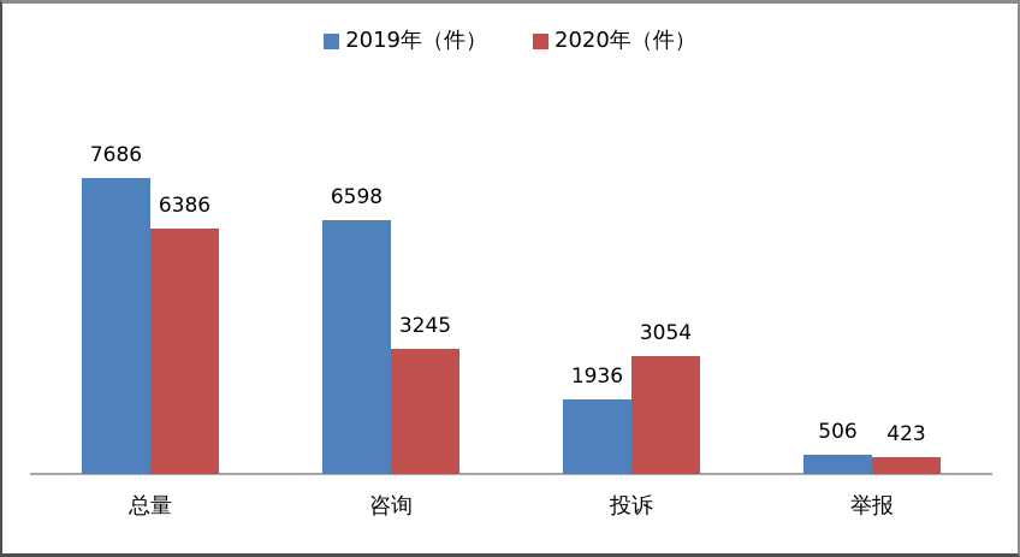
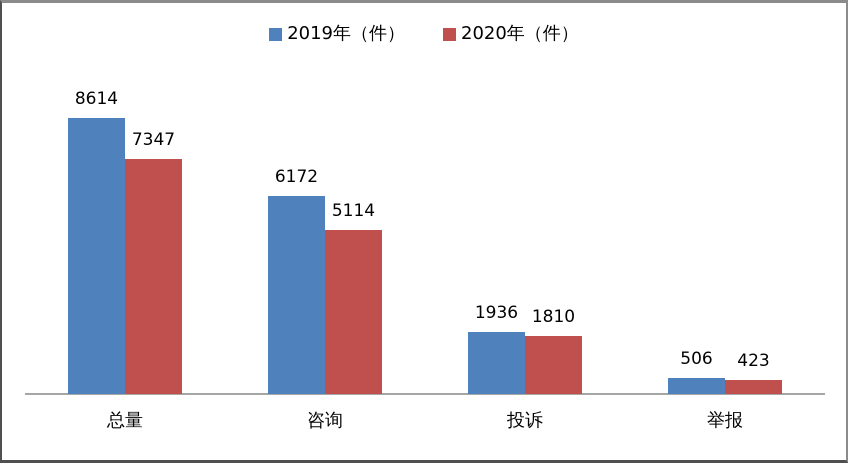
2019年（件）/总量: 7686 -> 8614
2020年（件）/总量: 6386 -> 7347
2019年（件）/咨询: 6598 -> 6172
2020年（件）/咨询: 3245 -> 5114
2020年（件）/投诉: 3054 -> 1810
